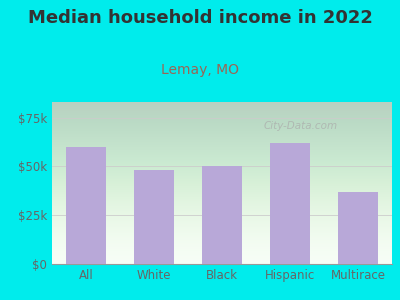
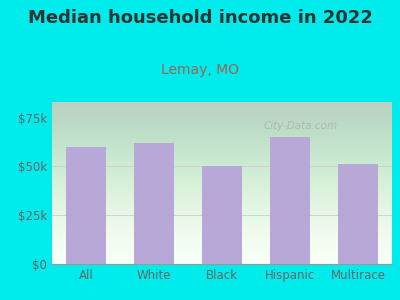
White: $48k -> $62k
Hispanic: $62k -> $65k
Multirace: $37k -> $51k
